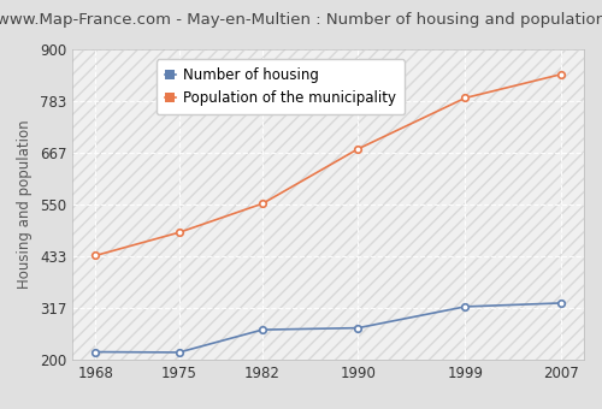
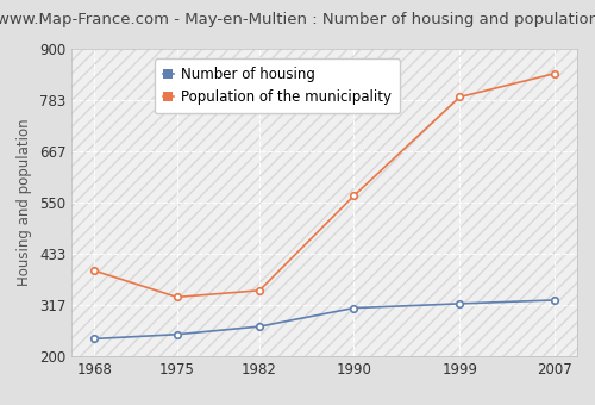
Number of housing/1968: 218 -> 240
Population of the municipality/1968: 435 -> 395
Number of housing/1975: 217 -> 250
Population of the municipality/1975: 487 -> 335
Population of the municipality/1982: 552 -> 350
Number of housing/1990: 272 -> 310
Population of the municipality/1990: 675 -> 565
